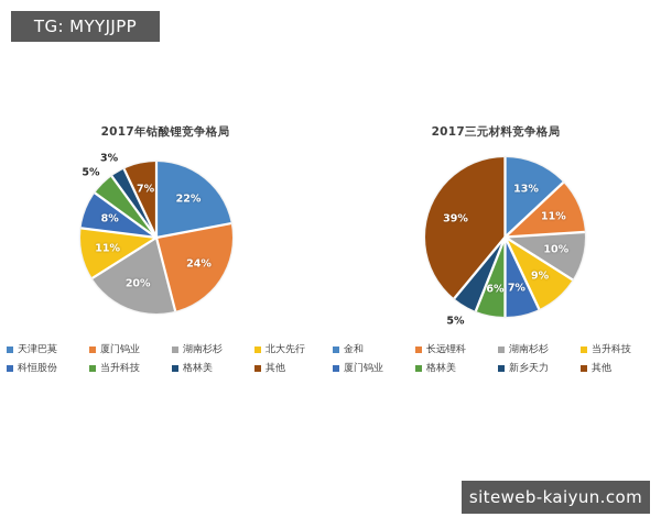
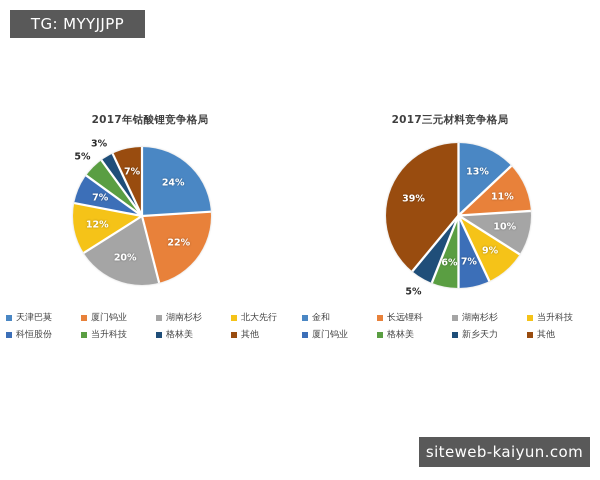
2017年钴酸锂竞争格局/天津巴莫: 22% -> 24%
2017年钴酸锂竞争格局/厦门钨业: 24% -> 22%
2017年钴酸锂竞争格局/北大先行: 11% -> 12%
2017年钴酸锂竞争格局/科恒股份: 8% -> 7%
